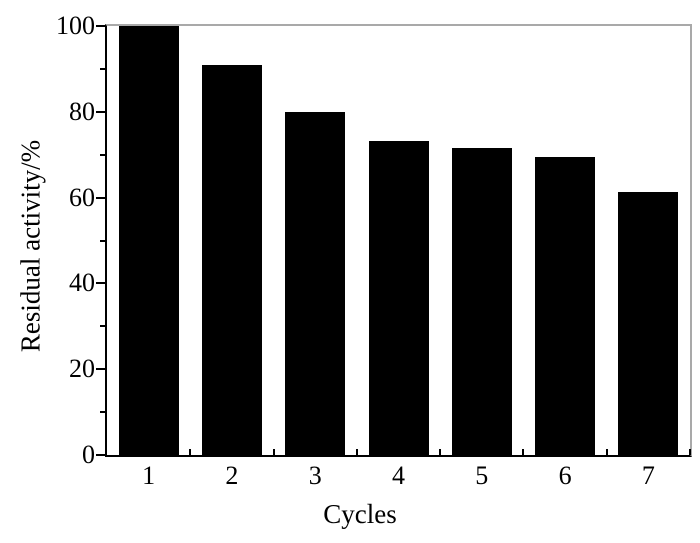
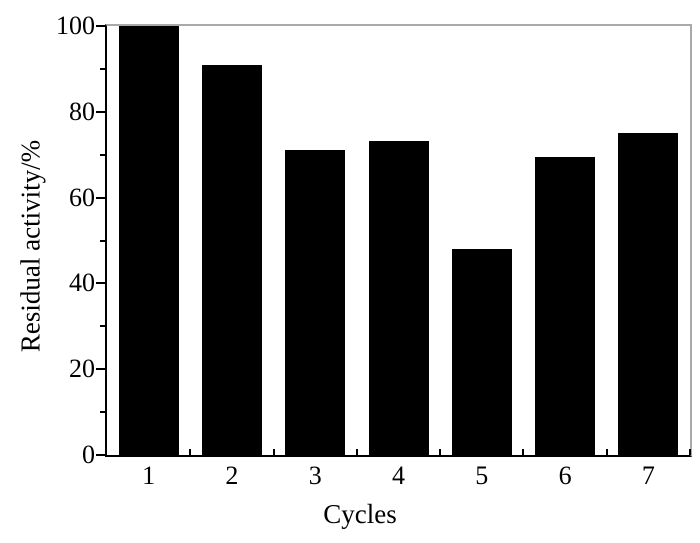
3: 80 -> 71
5: 72 -> 48
7: 61 -> 75
